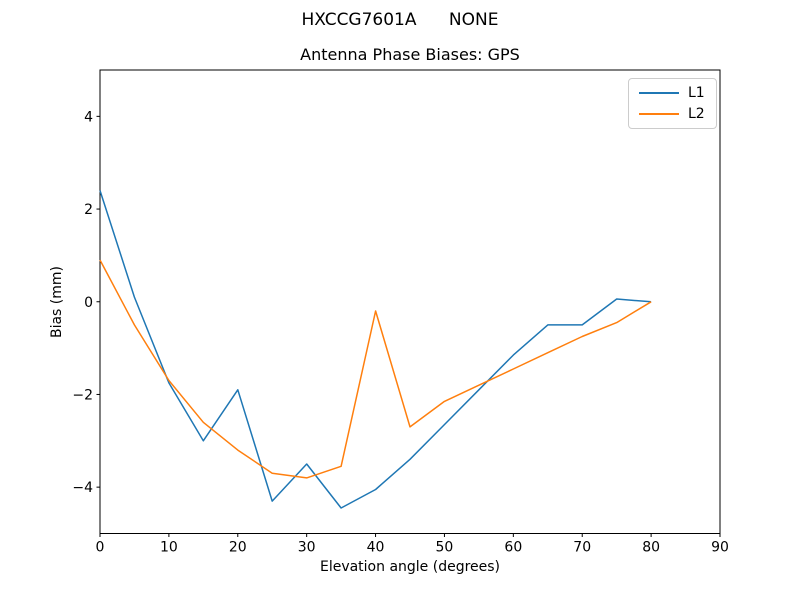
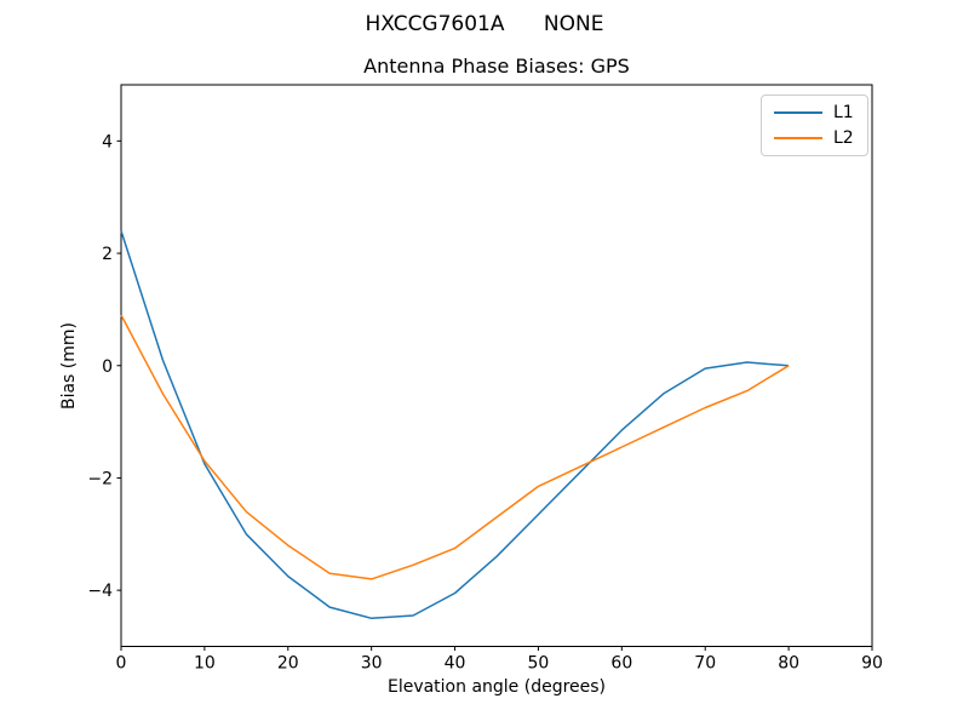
L1/20: -1.9 -> -3.8
L1/30: -3.5 -> -4.5
L2/40: -0.2 -> -3.2
L1/70: -0.5 -> -0.1
